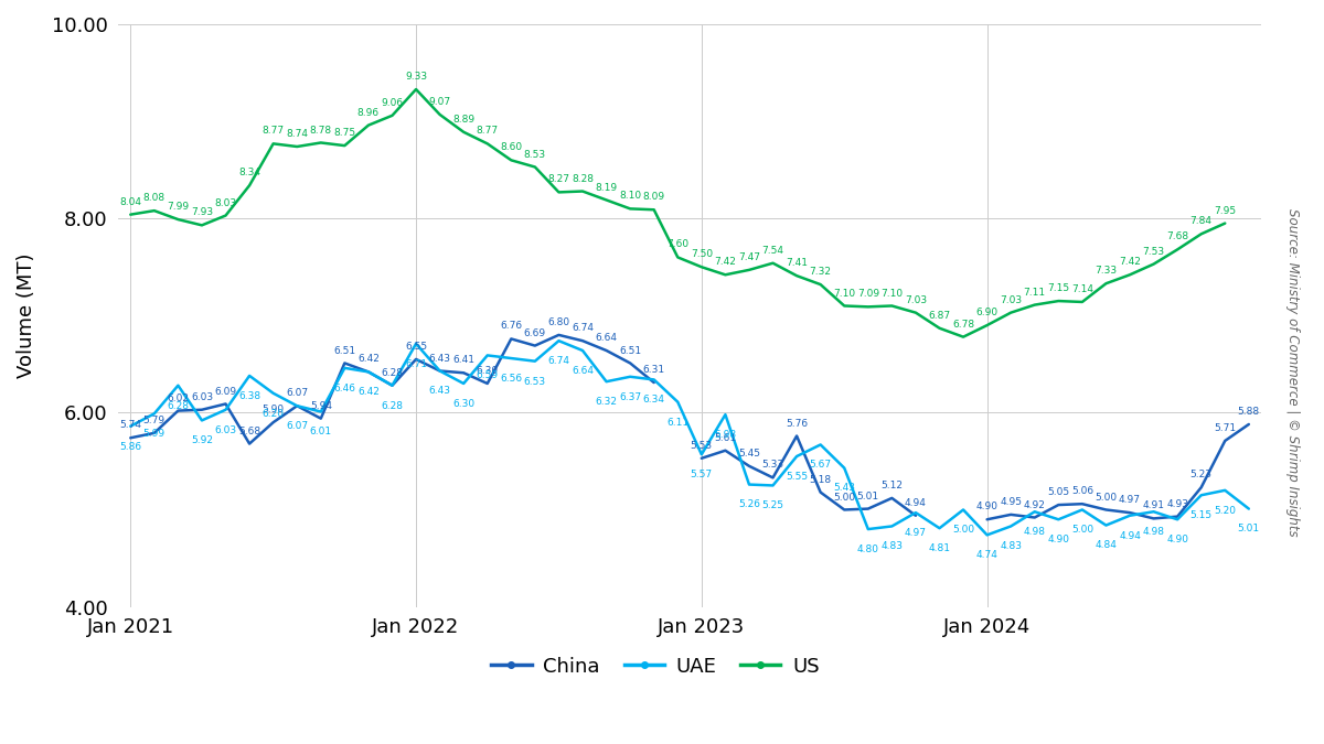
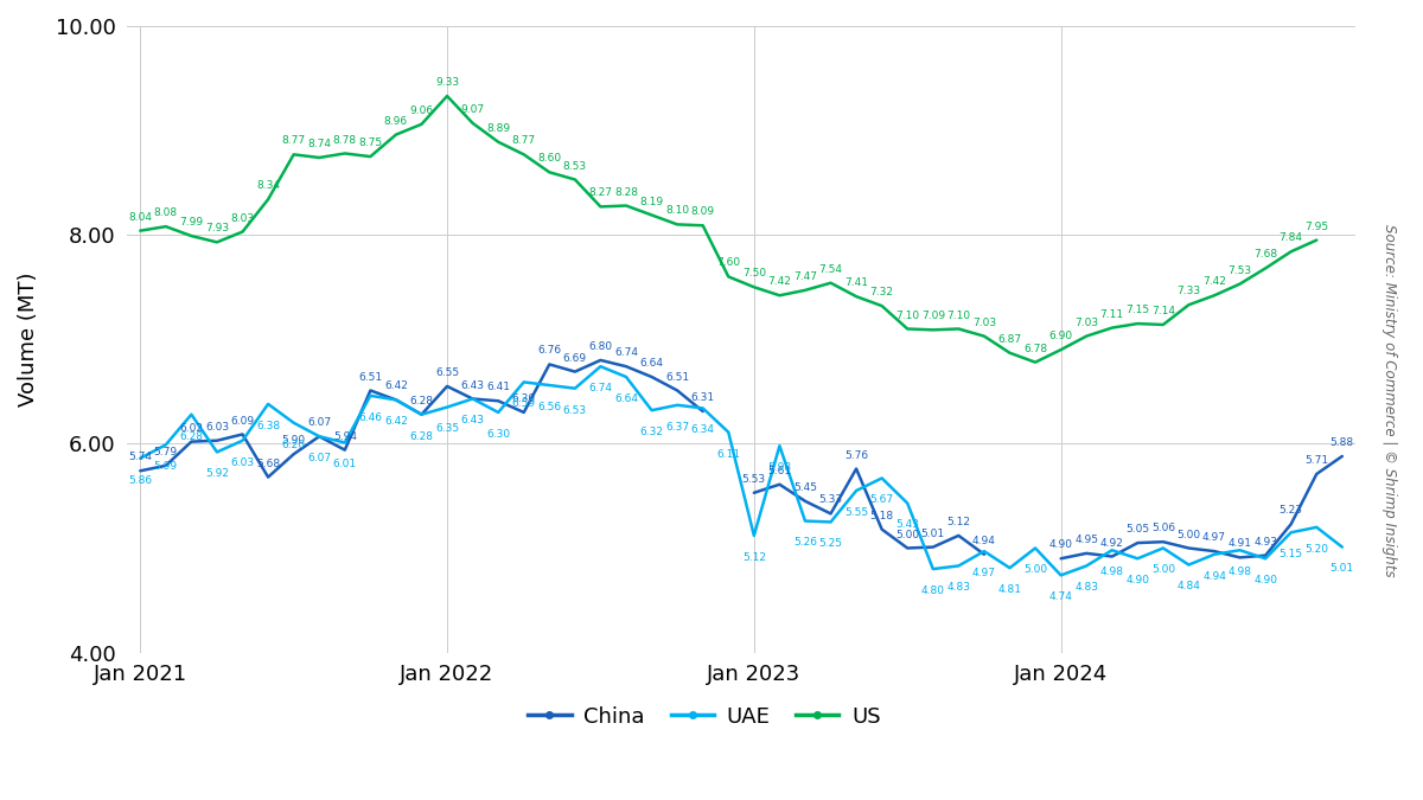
UAE/Jan 2022: 6.71 -> 6.35
UAE/Jan 2023: 5.57 -> 5.12
